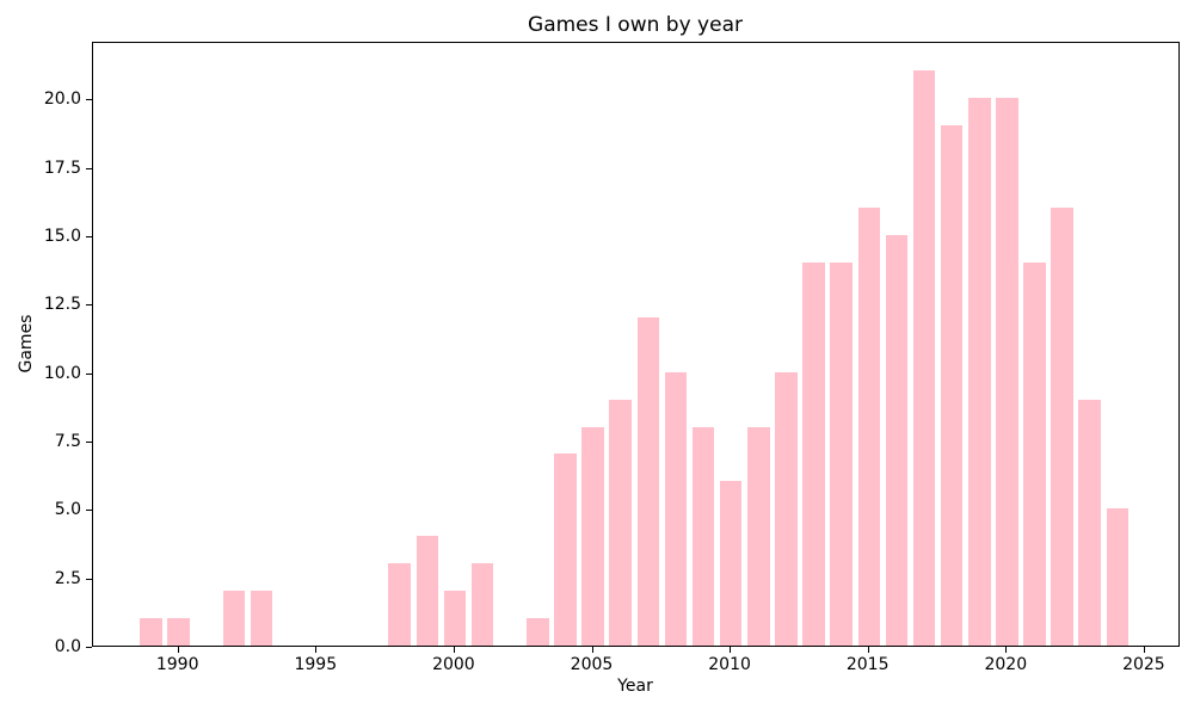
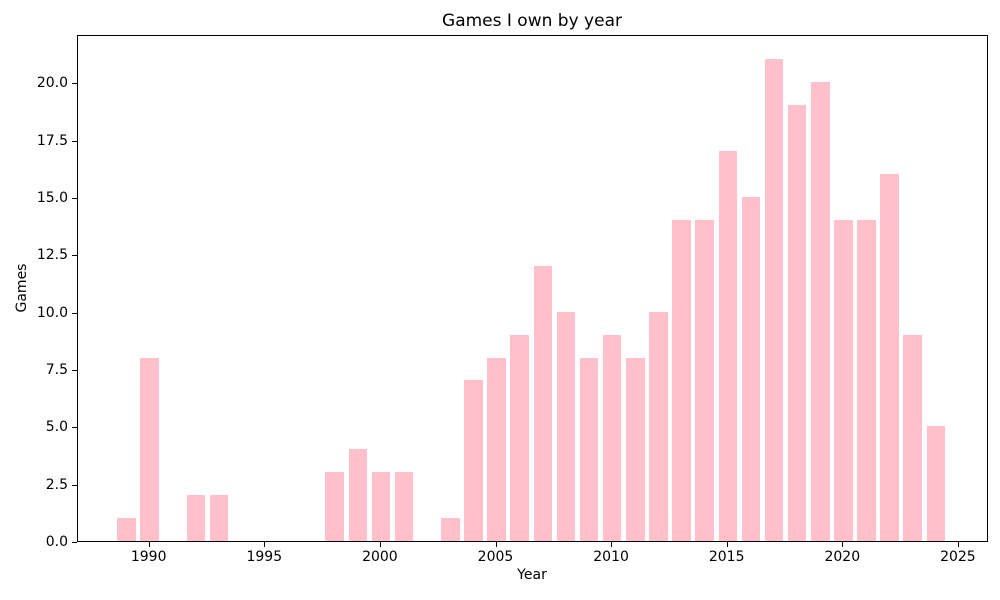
1990: 1 -> 8
2000: 2 -> 3
2010: 6 -> 9
2015: 16 -> 17
2020: 20 -> 14
